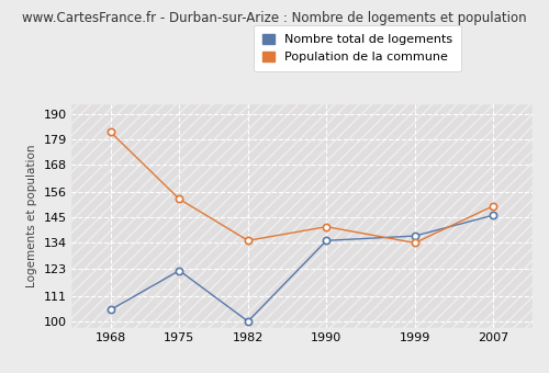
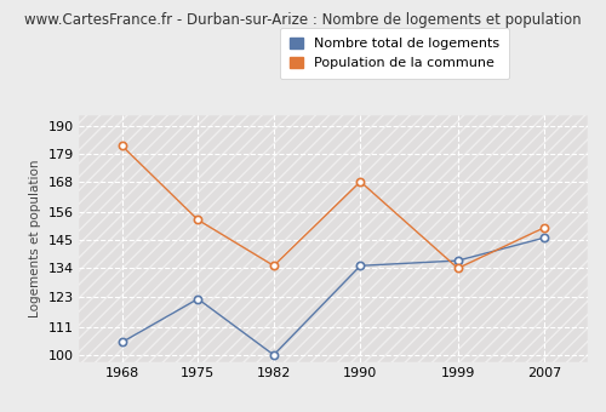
Population de la commune/1990: 141 -> 168
